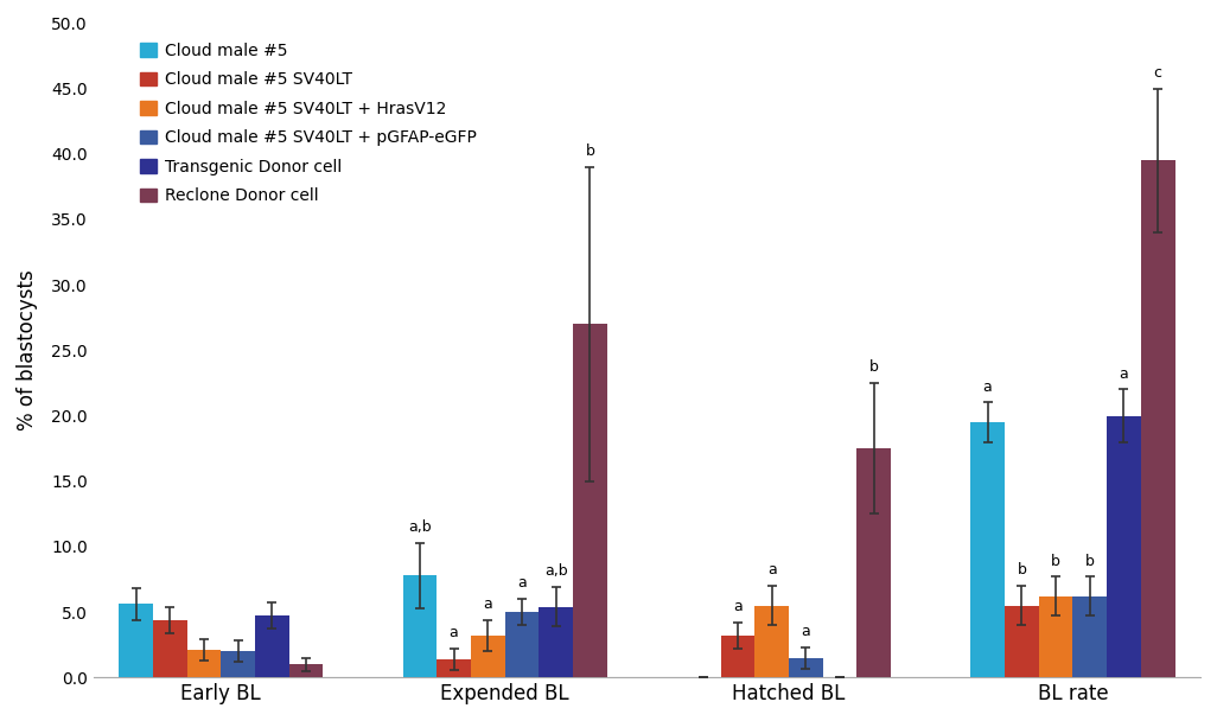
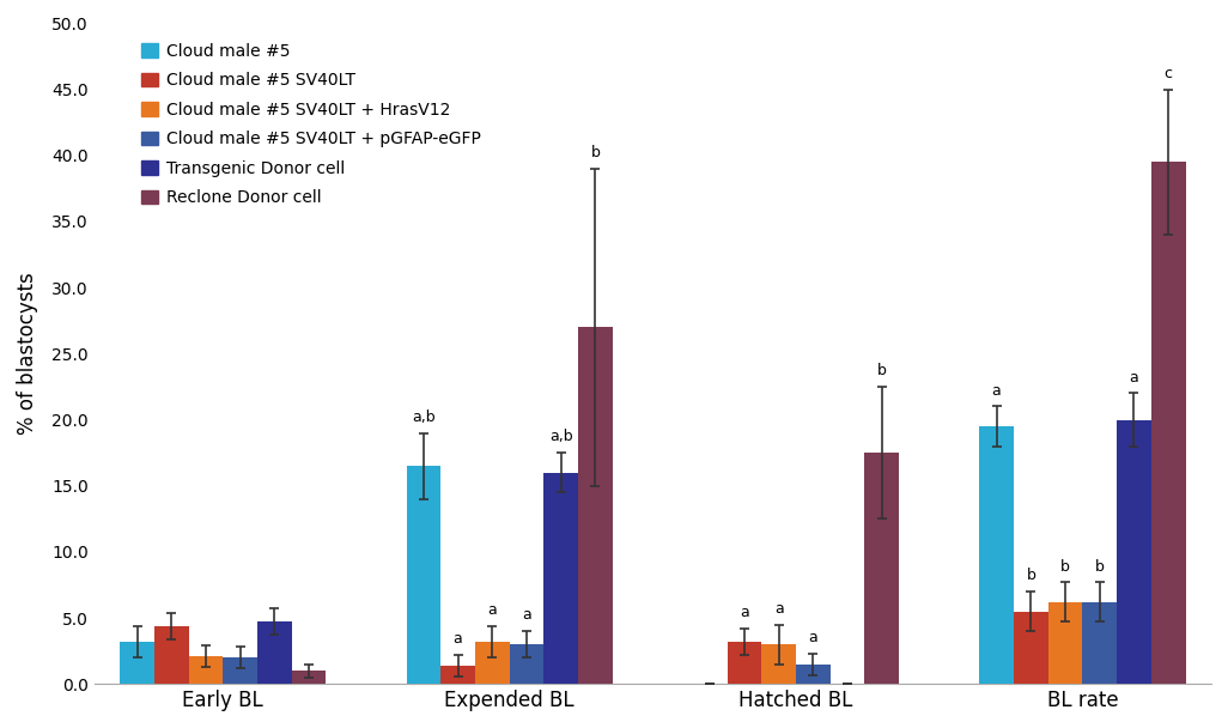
Cloud male #5/Early BL: 5.6 -> 3.2
Cloud male #5/Expended BL: 7.8 -> 16.5
Cloud male #5 SV40LT + pGFAP-eGFP/Expended BL: 5.0 -> 3.0
Transgenic Donor cell/Expended BL: 5.4 -> 16.0
Cloud male #5 SV40LT + HrasV12/Hatched BL: 5.5 -> 3.0
